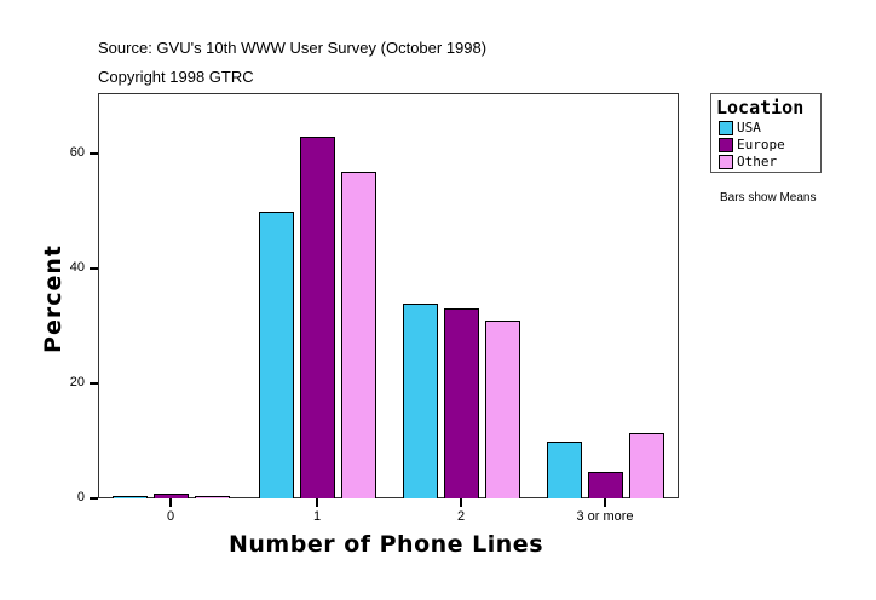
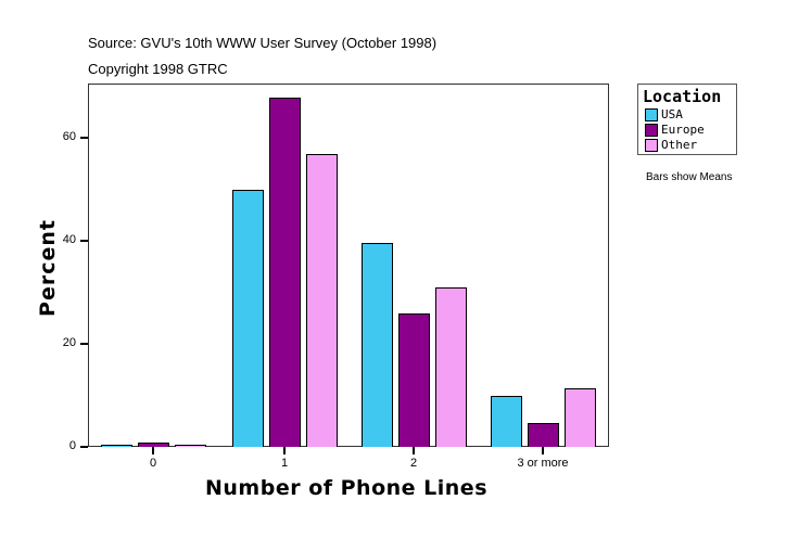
Europe/1: 63 -> 68
USA/2: 34 -> 40
Europe/2: 33 -> 26
